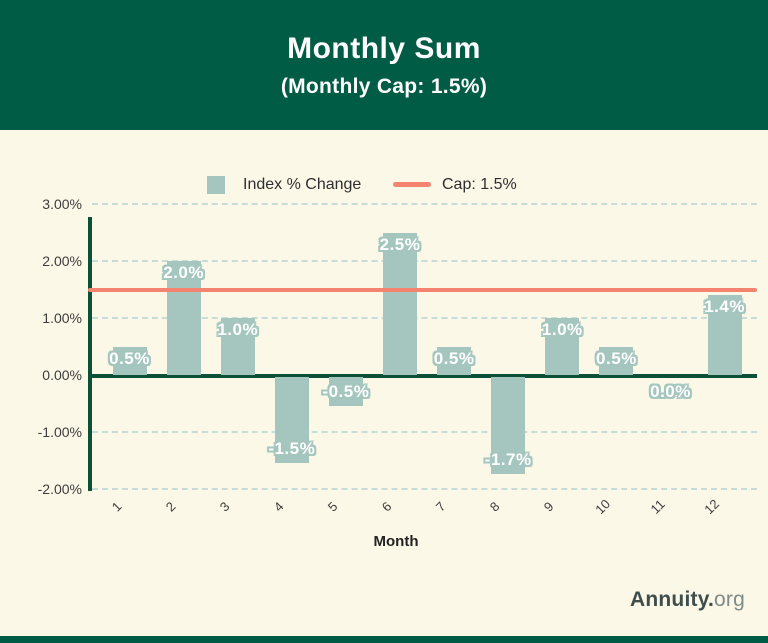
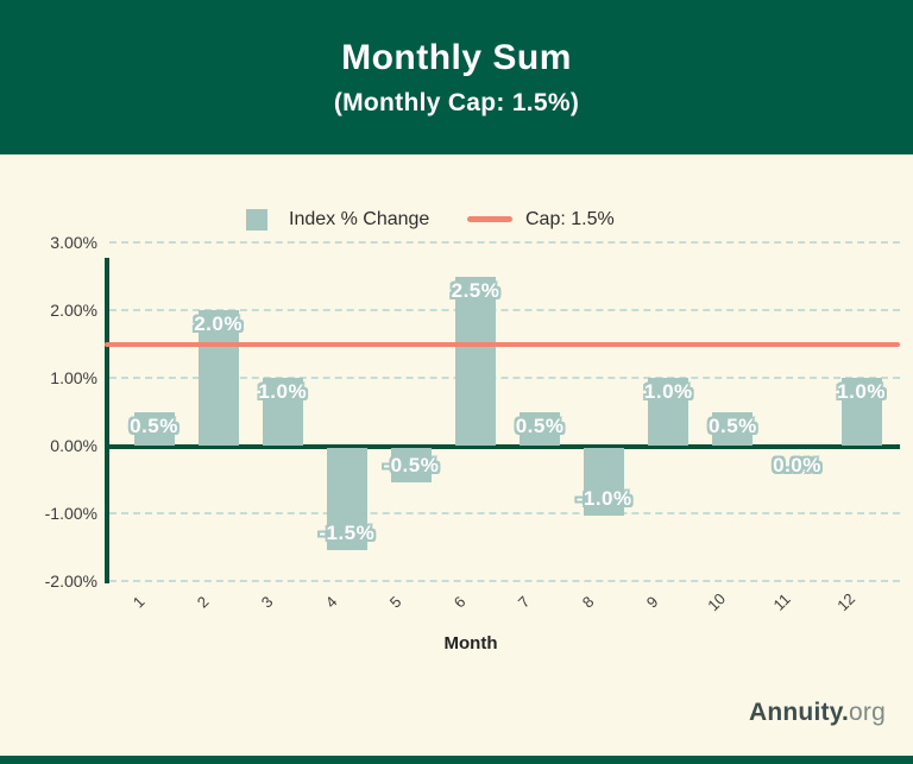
8: -1.7% -> -1.0%
12: 1.4% -> 1.0%
